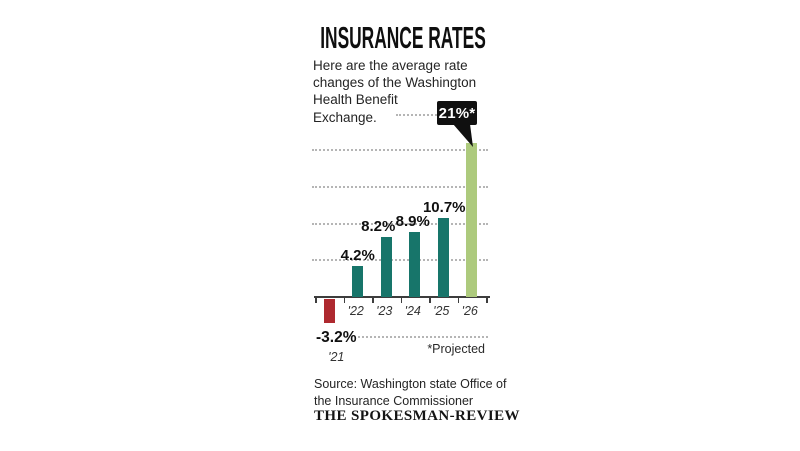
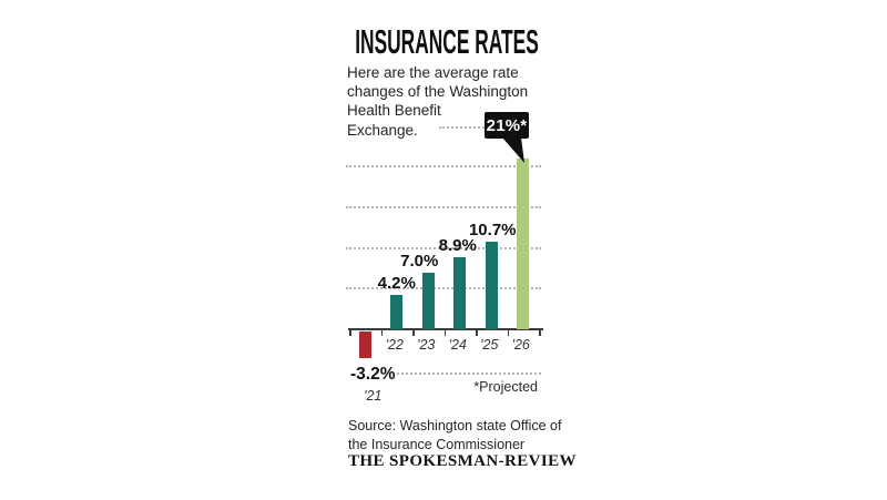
'23: 8.2% -> 7.0%
